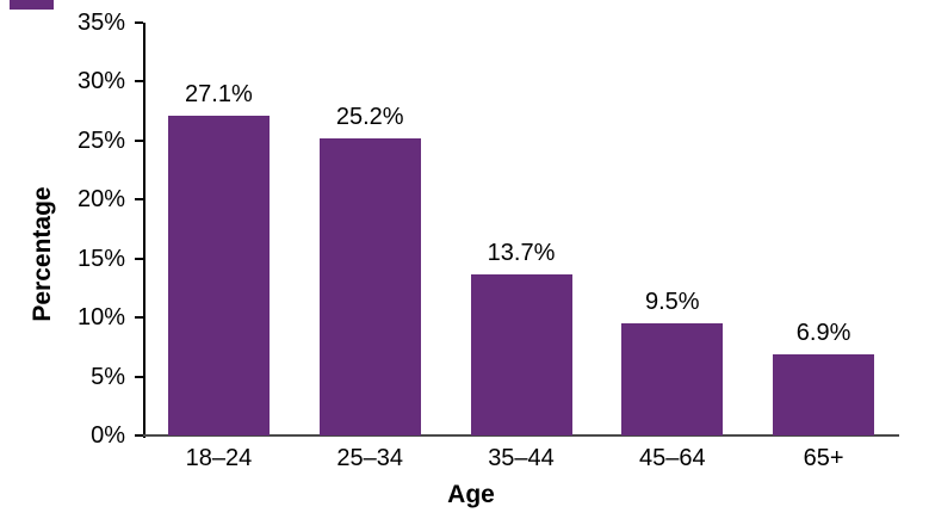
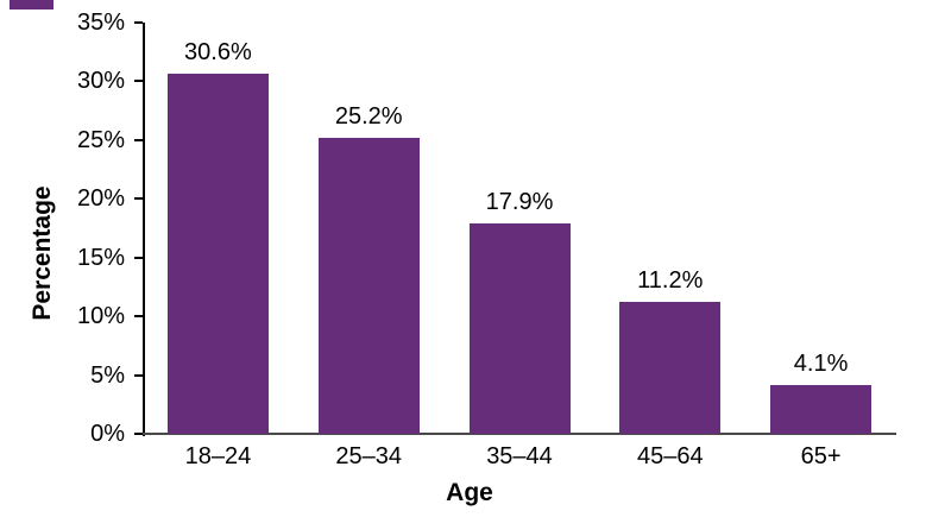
18–24: 27.1% -> 30.6%
35–44: 13.7% -> 17.9%
45–64: 9.5% -> 11.2%
65+: 6.9% -> 4.1%
